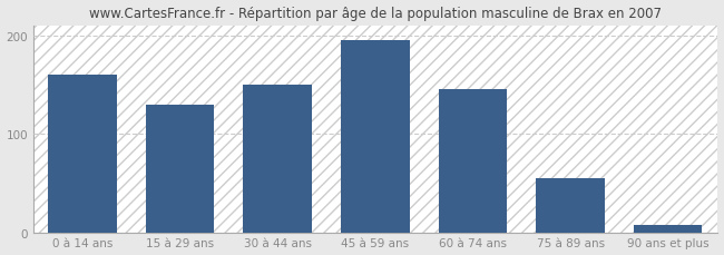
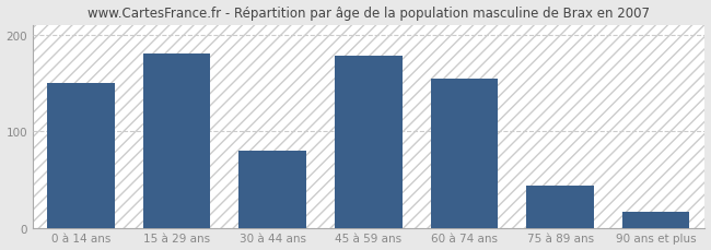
0 à 14 ans: 160 -> 150
15 à 29 ans: 130 -> 180
30 à 44 ans: 150 -> 80
45 à 59 ans: 195 -> 178
60 à 74 ans: 145 -> 154
75 à 89 ans: 55 -> 44
90 ans et plus: 8 -> 16
